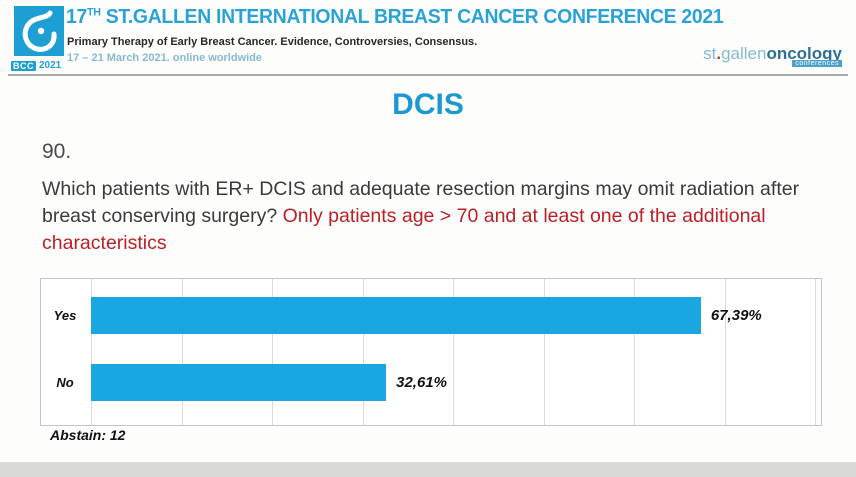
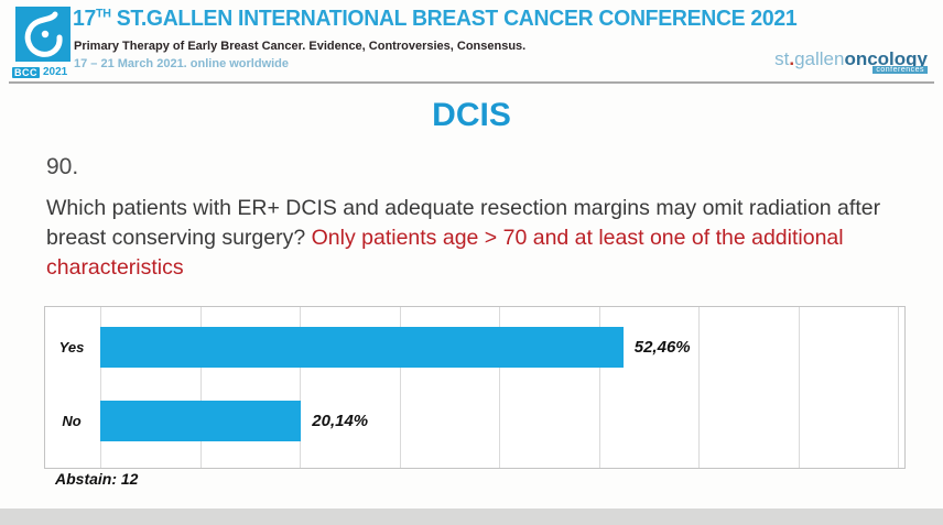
Yes: 67,39% -> 52,46%
No: 32,61% -> 20,14%
